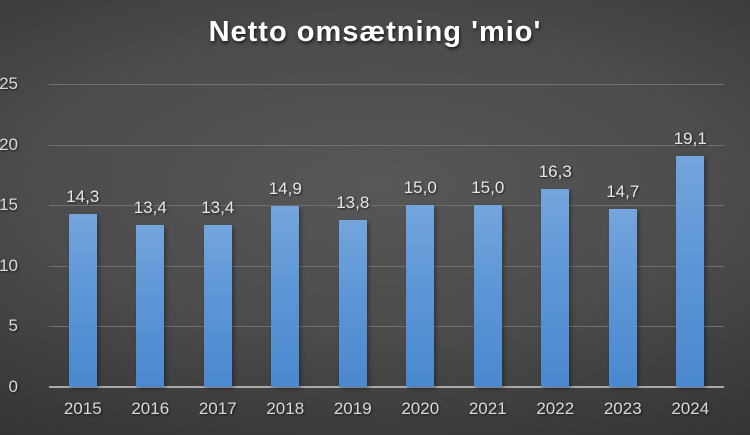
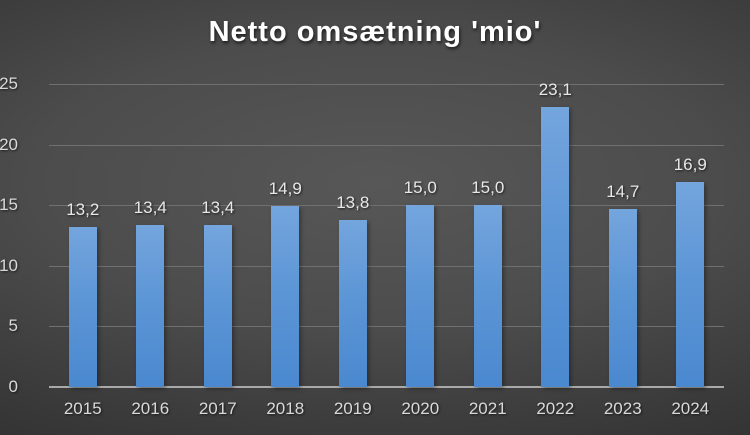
2015: 14,3 -> 13,2
2022: 16,3 -> 23,1
2024: 19,1 -> 16,9
